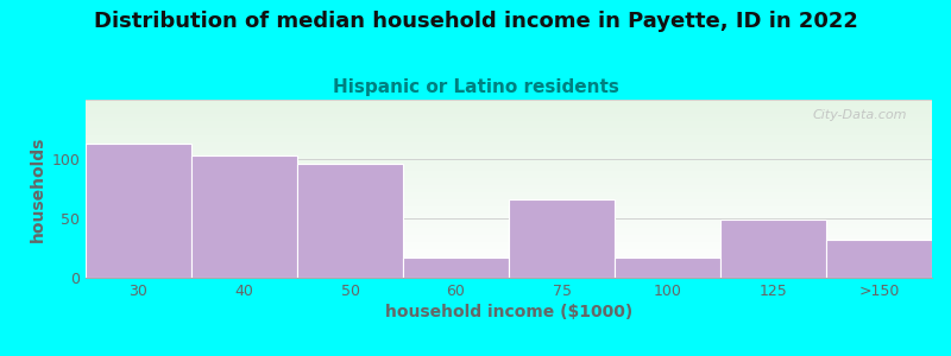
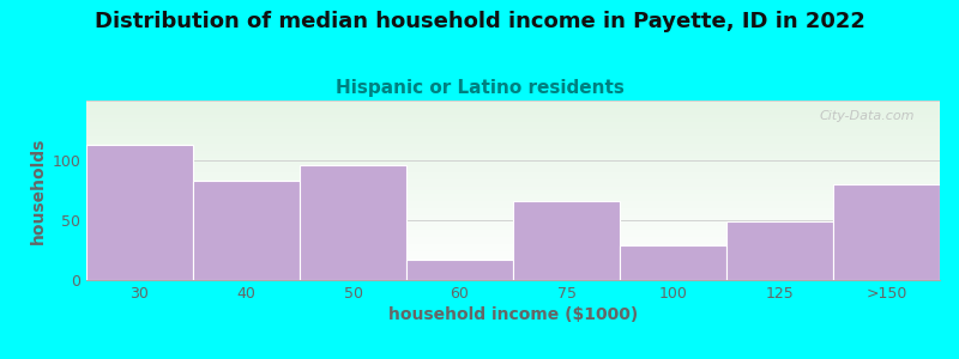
40: 103 -> 83
100: 17 -> 29
>150: 32 -> 80
